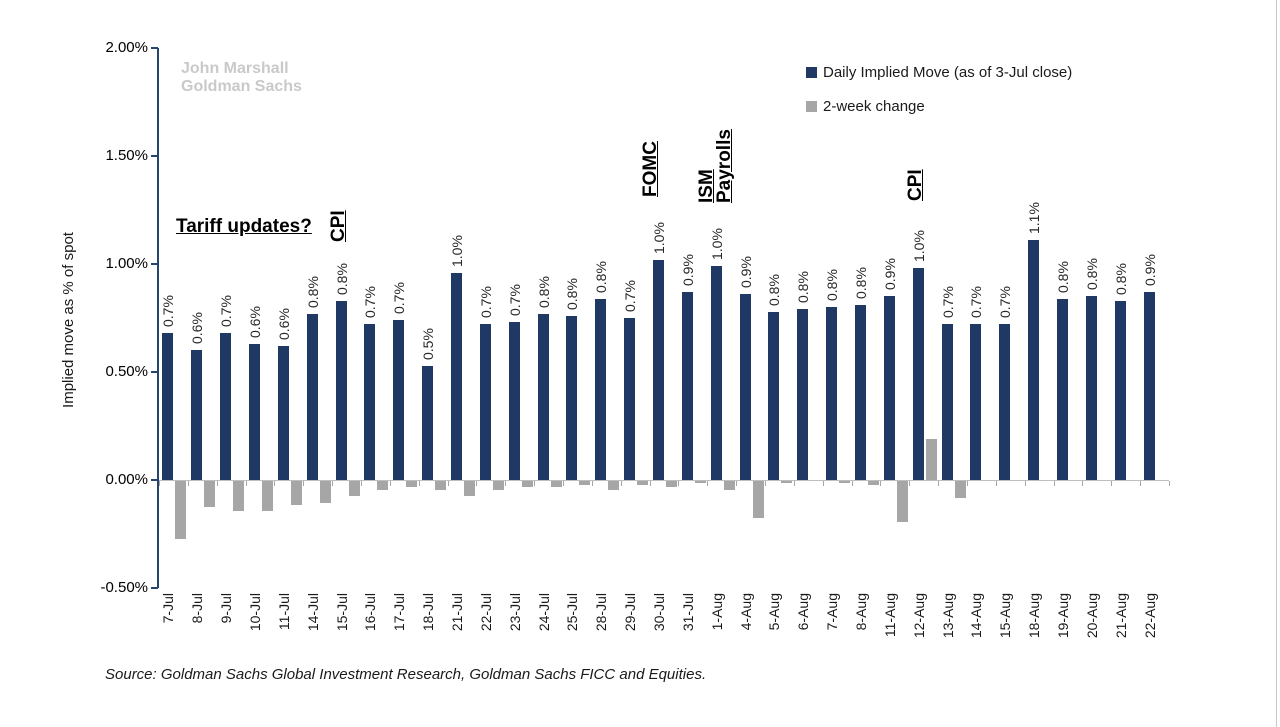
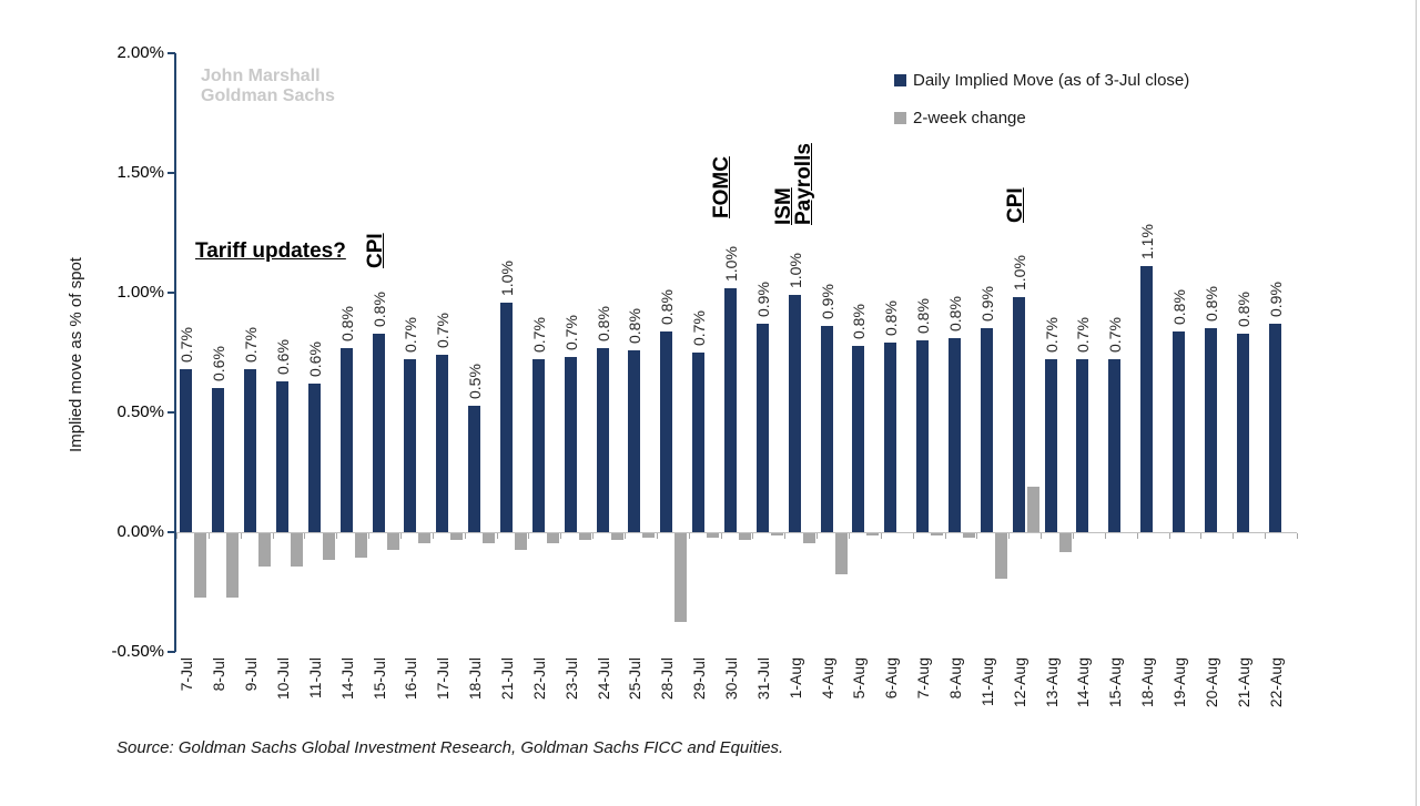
2-week change/8-Jul: -0.12% -> -0.27%
2-week change/28-Jul: -0.04% -> -0.37%
